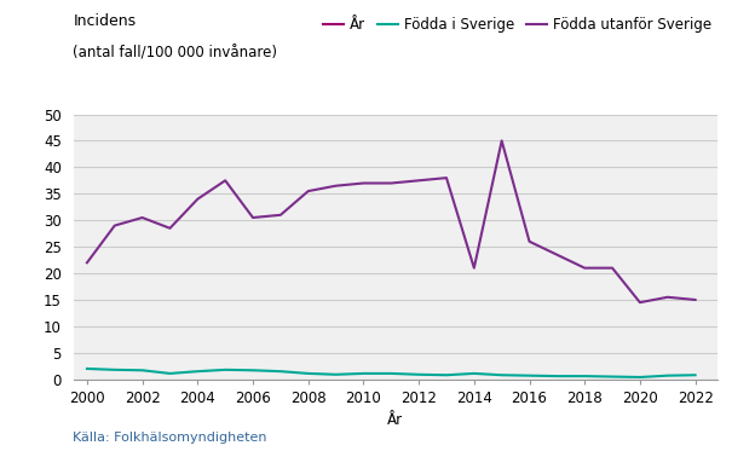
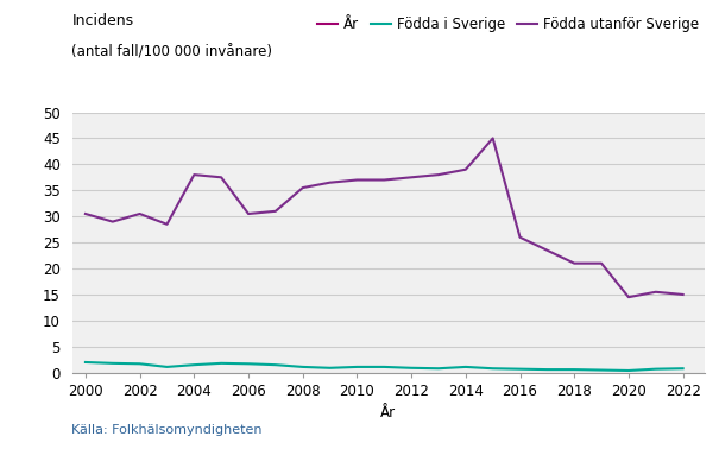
Födda utanför Sverige/2000: 22.0 -> 30.5
Födda utanför Sverige/2004: 34.0 -> 38.0
Födda utanför Sverige/2014: 21.0 -> 39.0
